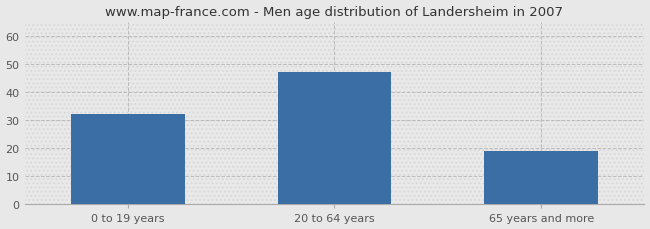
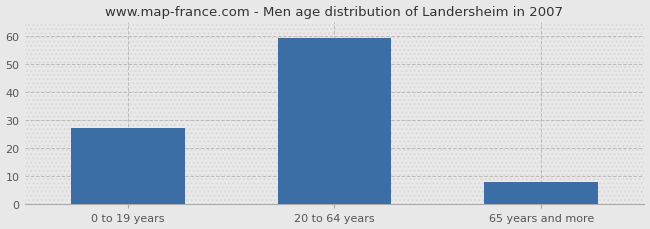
0 to 19 years: 32 -> 27
20 to 64 years: 47 -> 59
65 years and more: 19 -> 8
